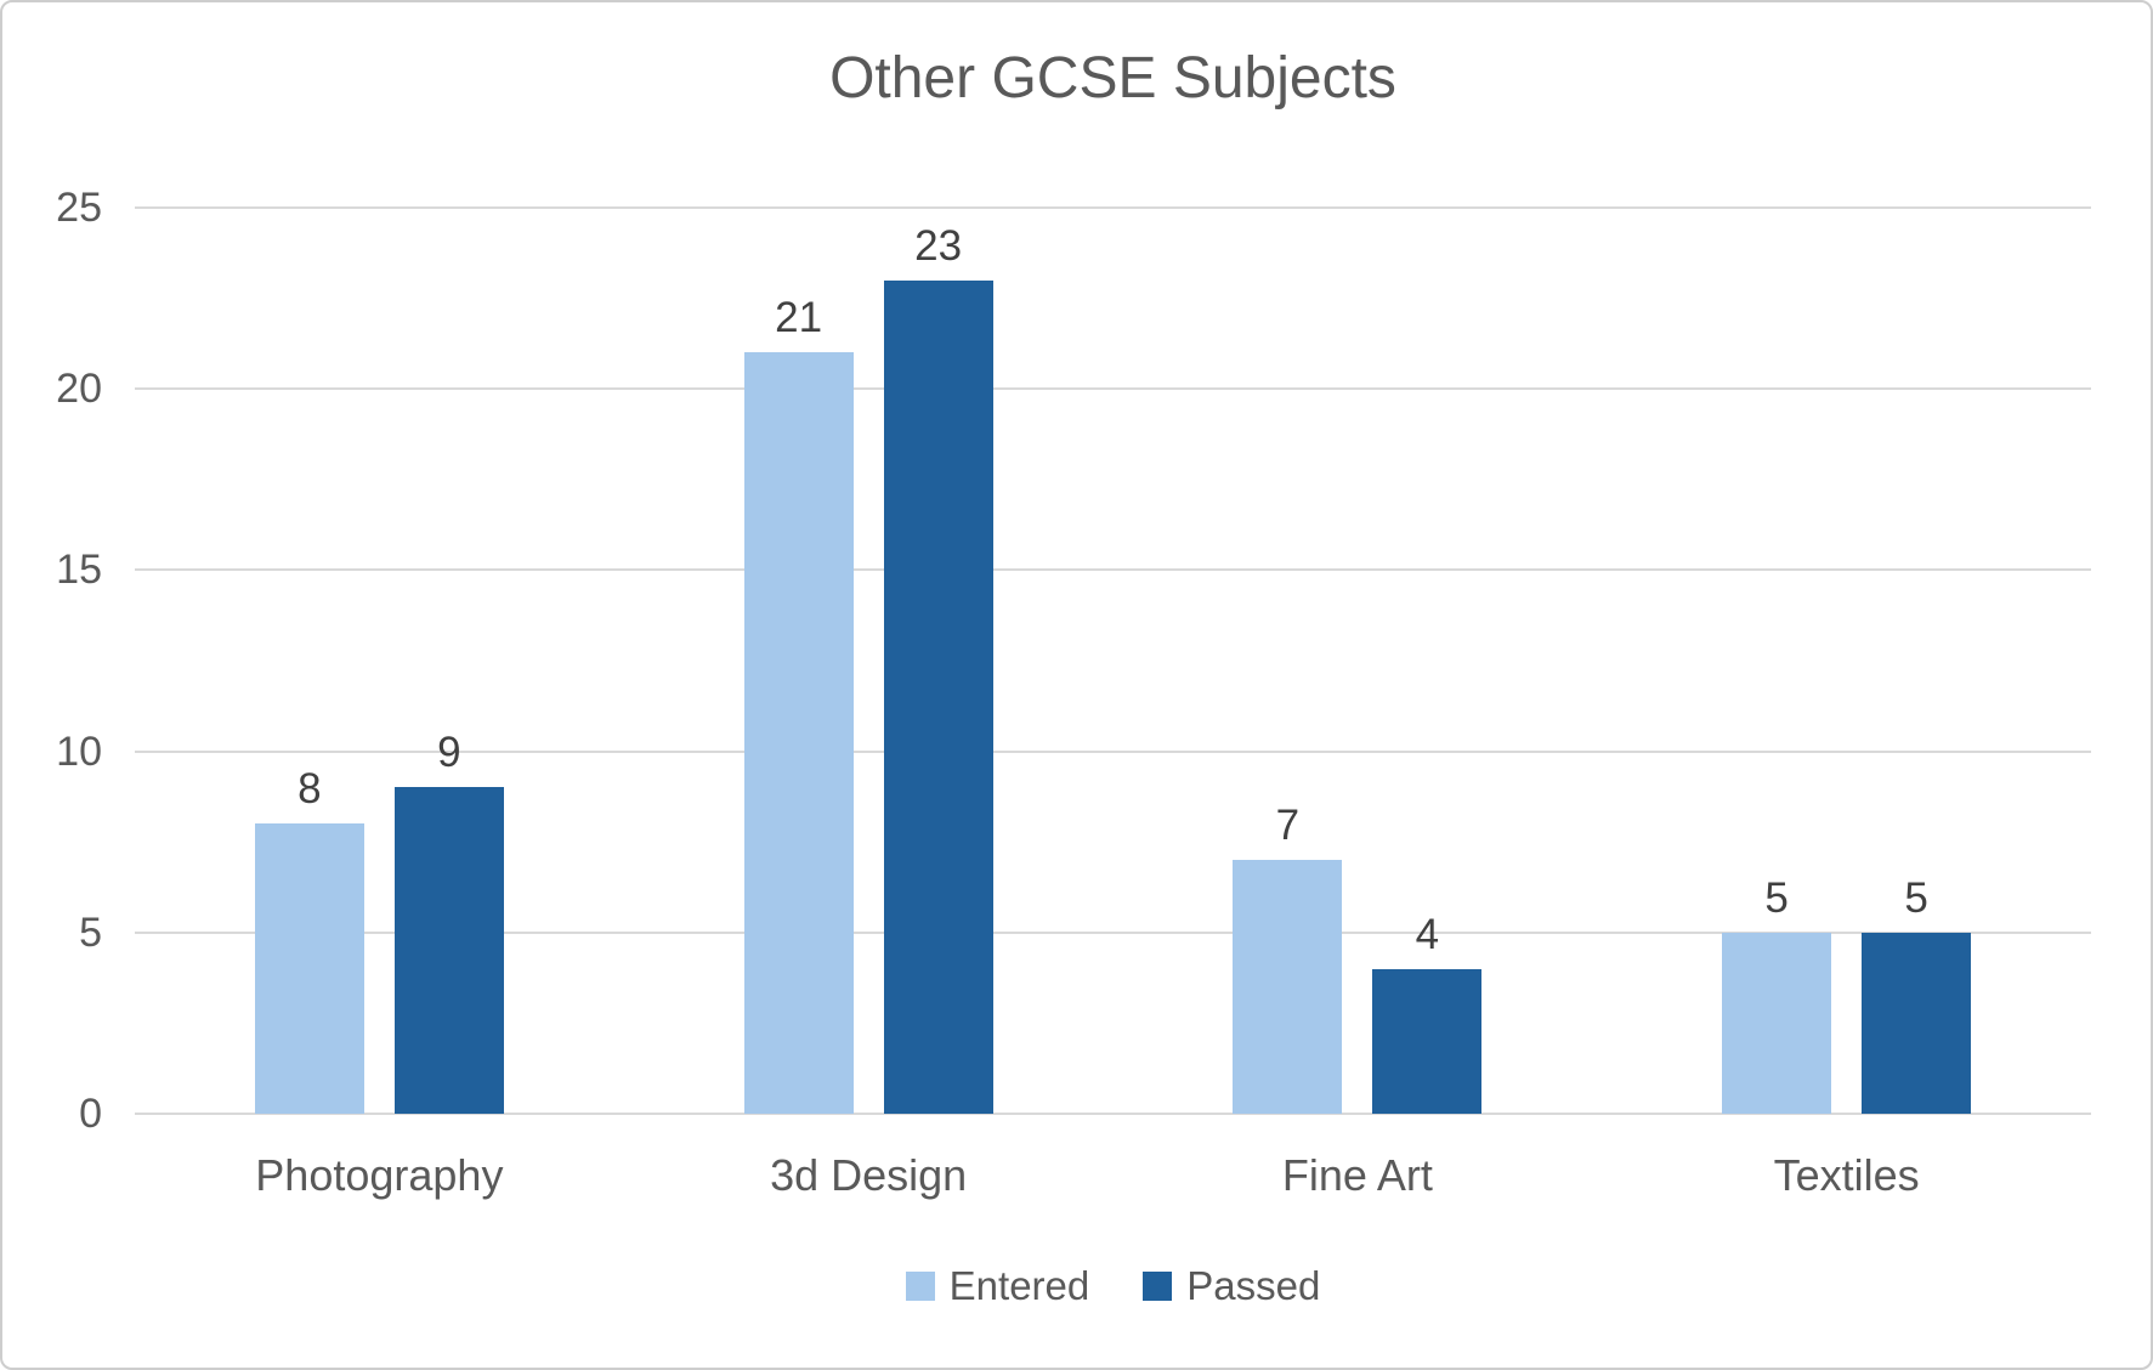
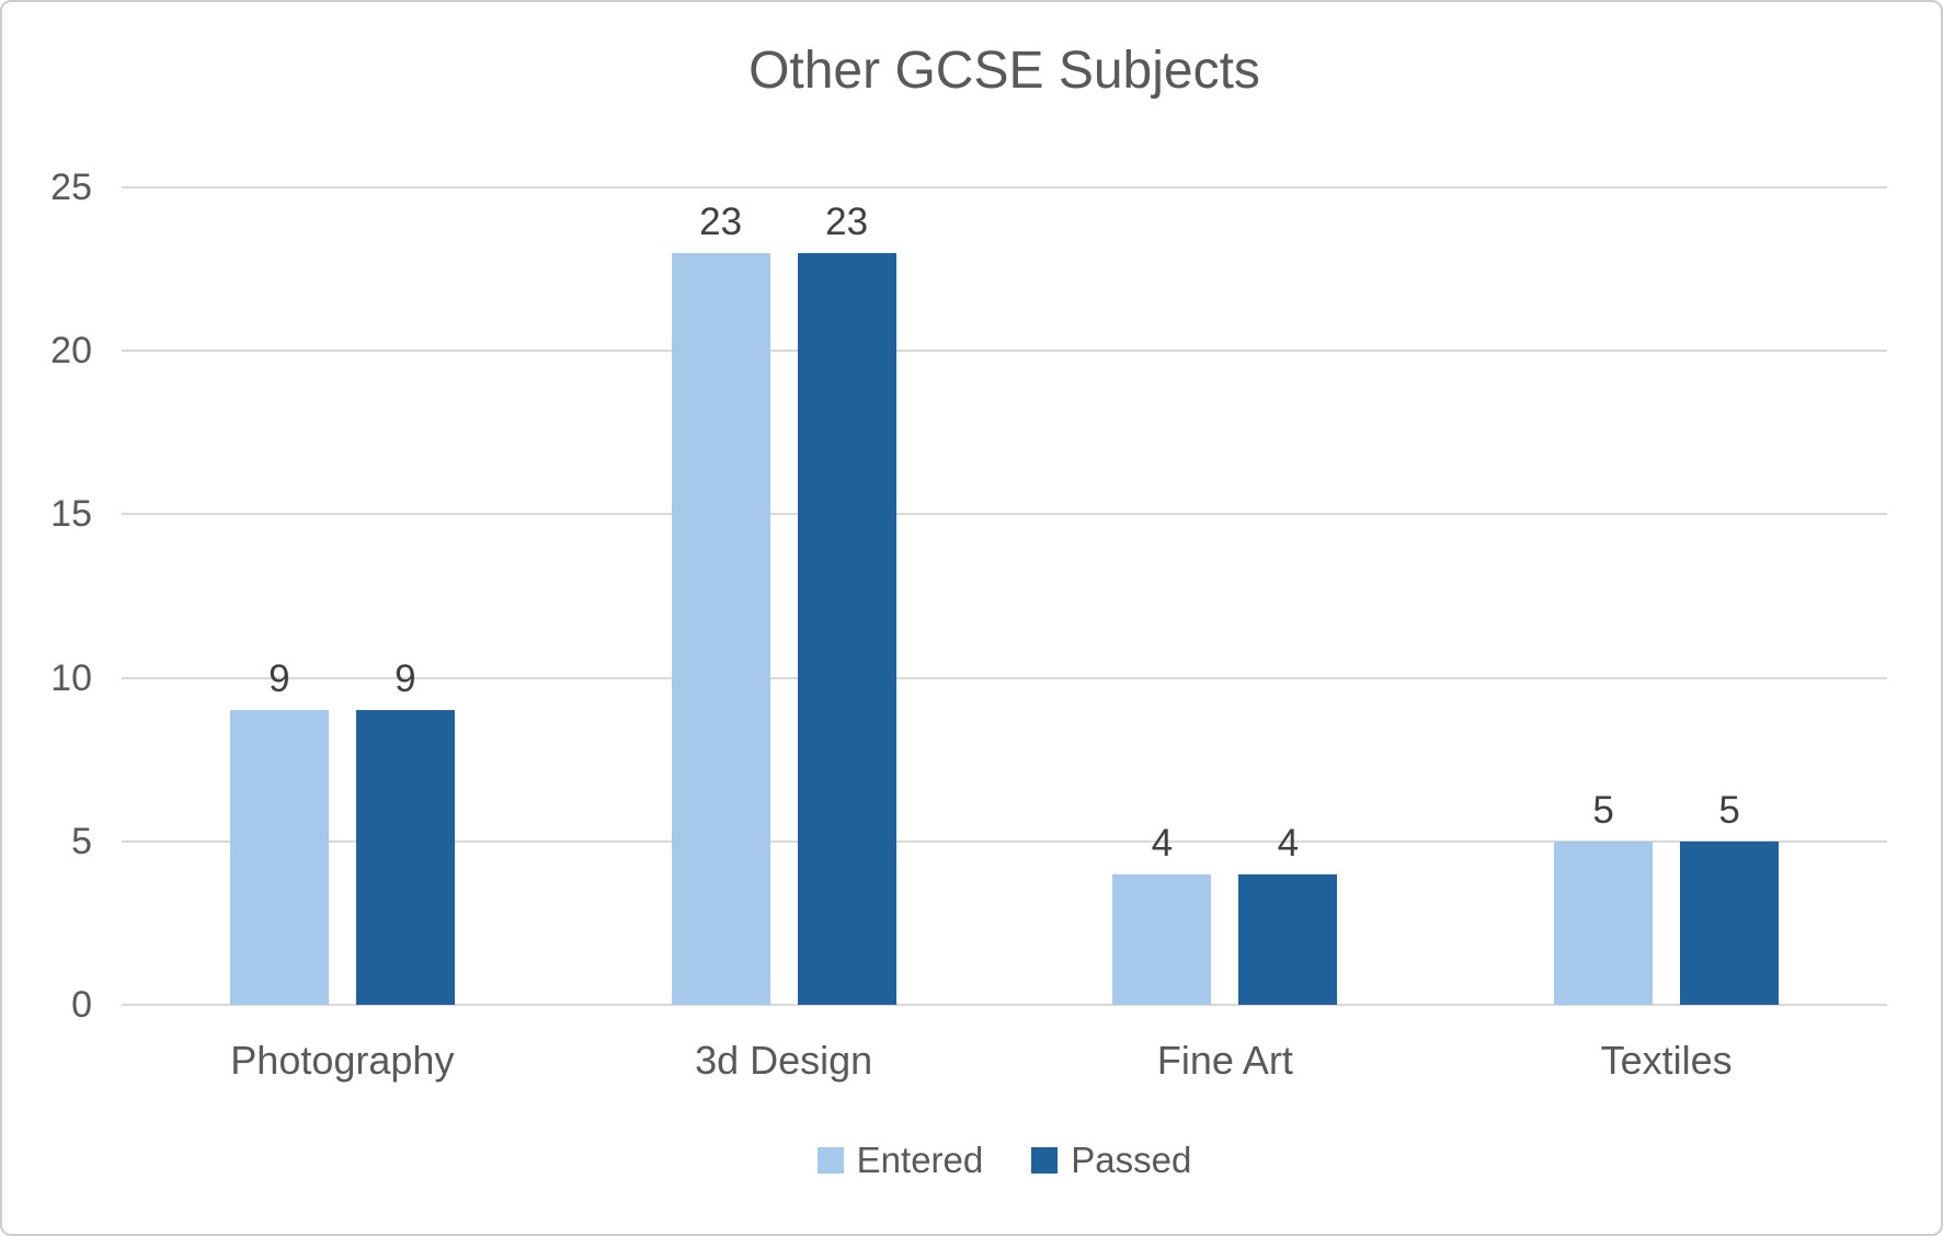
Entered/Photography: 8 -> 9
Entered/3d Design: 21 -> 23
Entered/Fine Art: 7 -> 4
